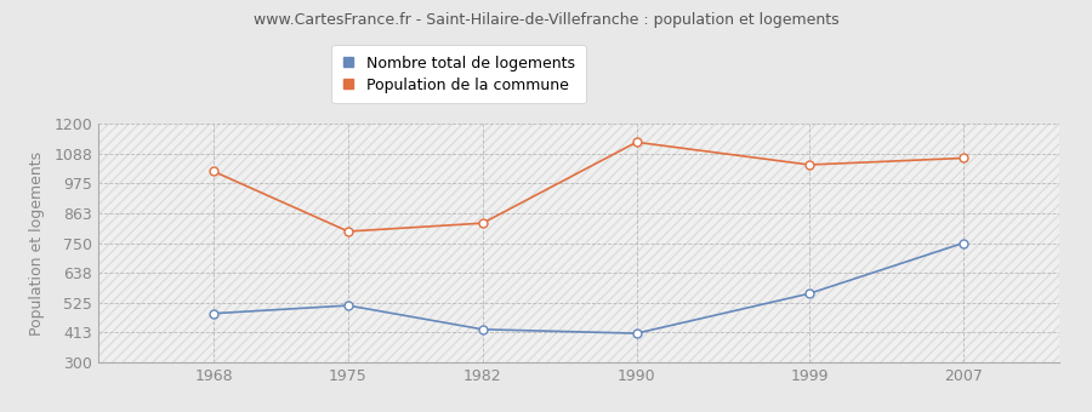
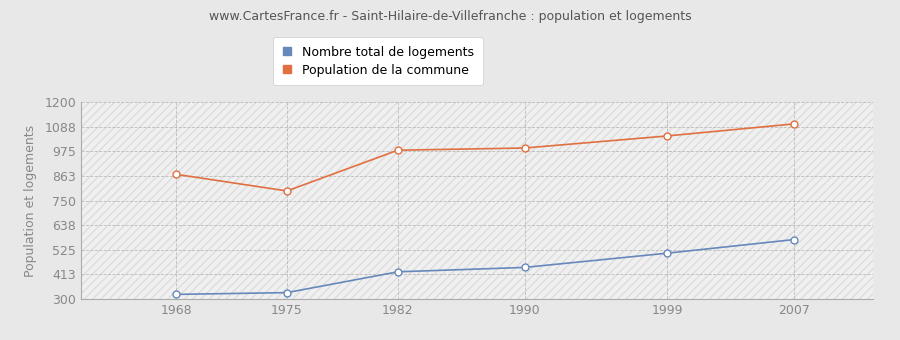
Nombre total de logements/1968: 485 -> 322
Population de la commune/1968: 1020 -> 870
Nombre total de logements/1975: 515 -> 330
Population de la commune/1982: 825 -> 980
Nombre total de logements/1990: 410 -> 445
Population de la commune/1990: 1130 -> 990
Nombre total de logements/1999: 560 -> 510
Nombre total de logements/2007: 750 -> 572
Population de la commune/2007: 1070 -> 1100
